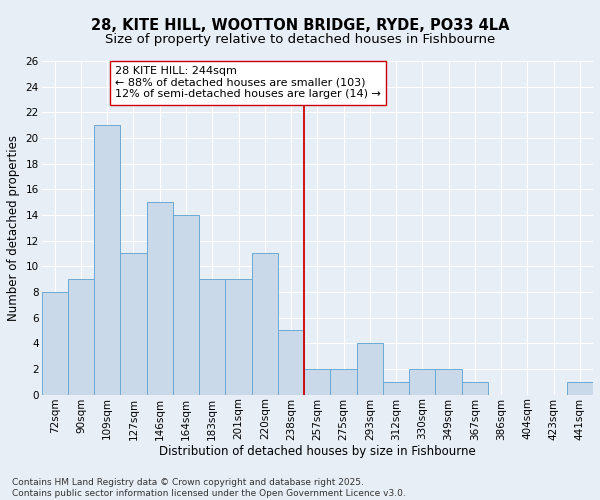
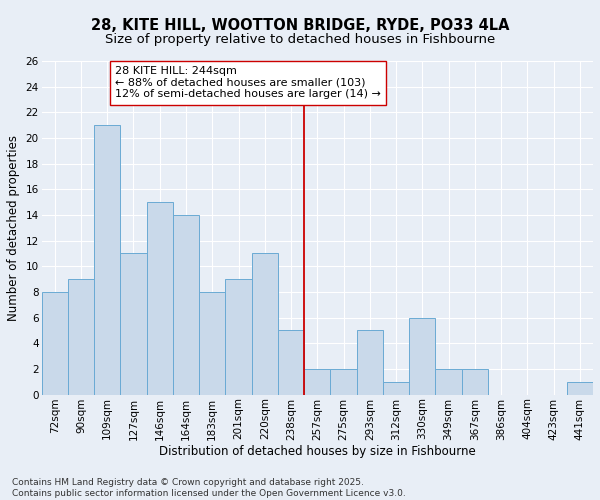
183sqm: 9 -> 8
293sqm: 4 -> 5
330sqm: 2 -> 6
367sqm: 1 -> 2
